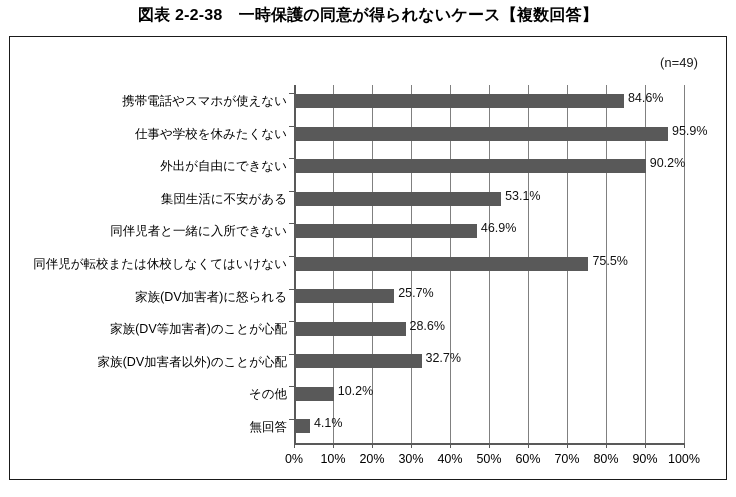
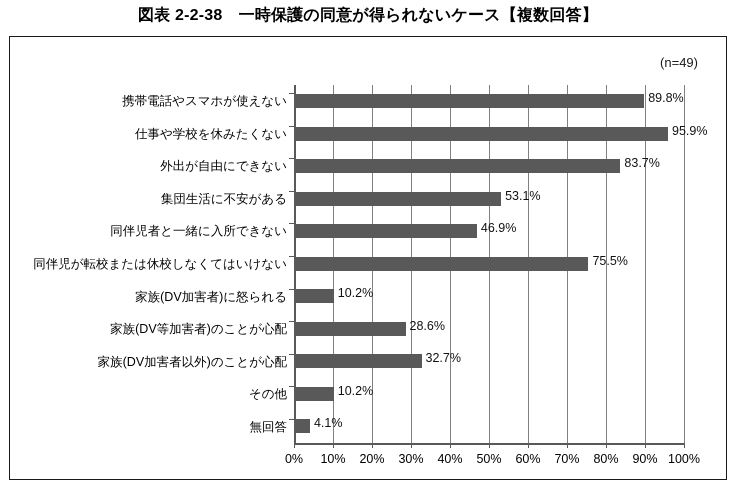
携帯電話やスマホが使えない: 84.6% -> 89.8%
外出が自由にできない: 90.2% -> 83.7%
家族(DV加害者)に怒られる: 25.7% -> 10.2%
